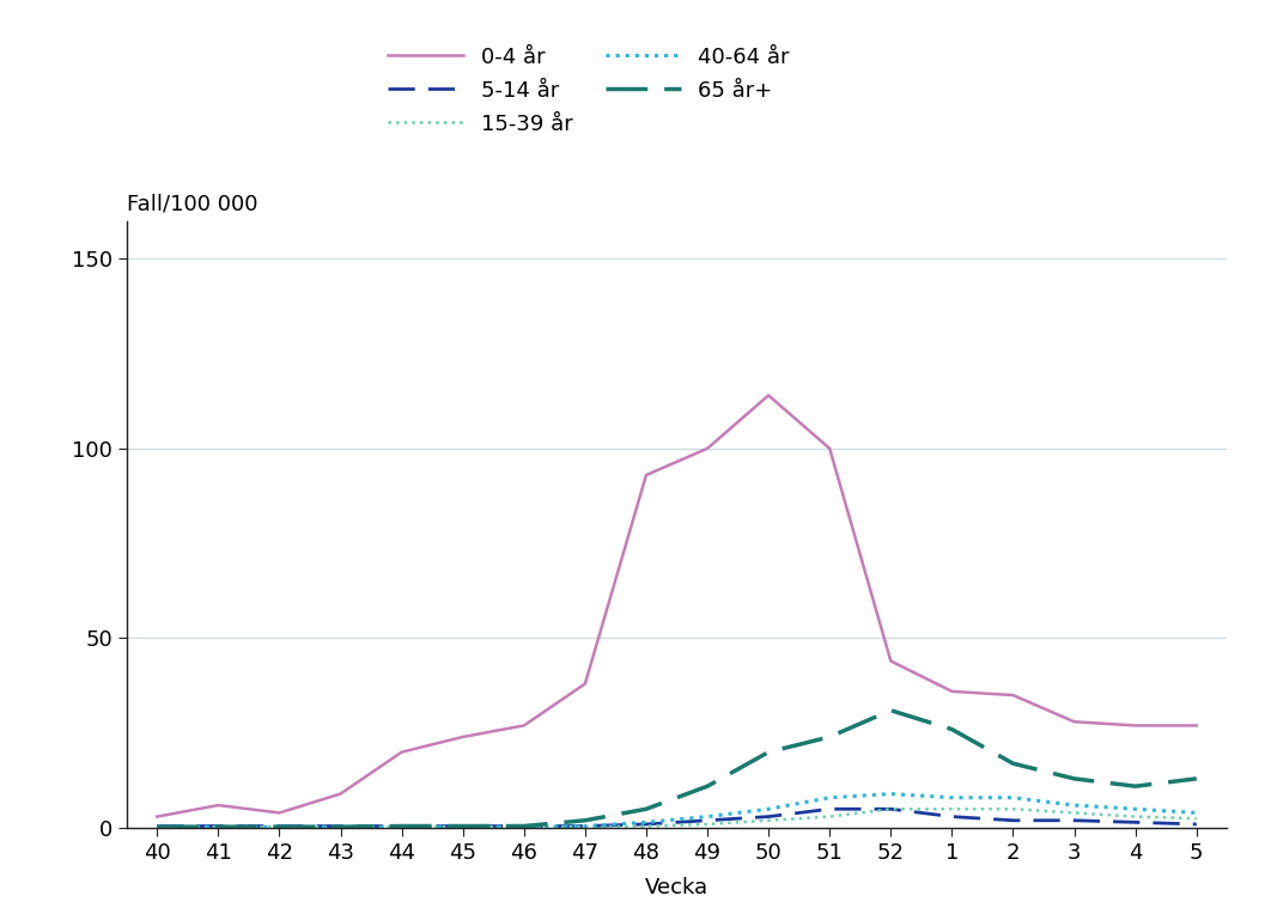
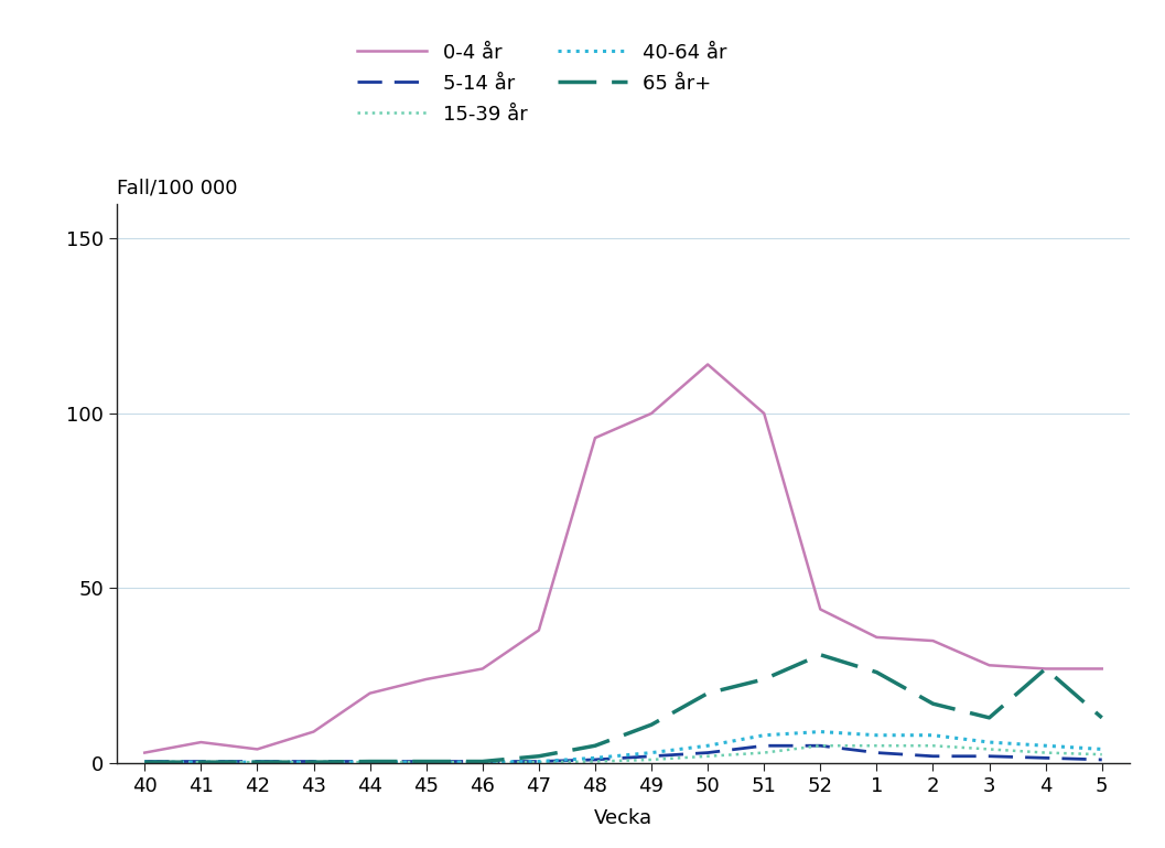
65 år+/4: 11.0 -> 27.0
